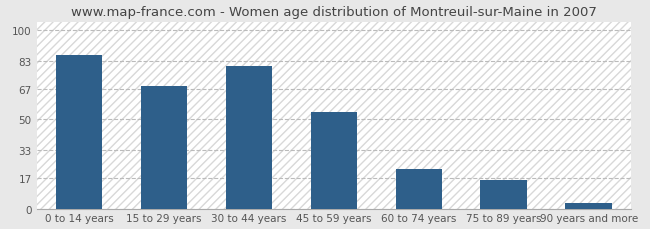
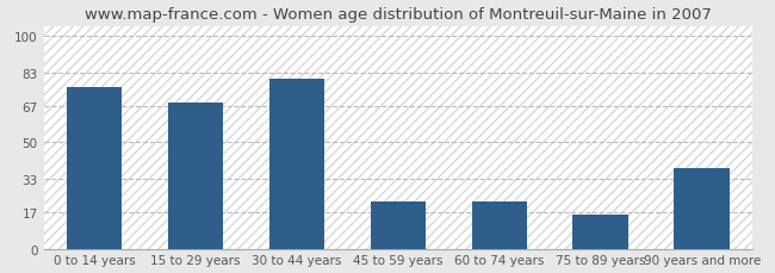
0 to 14 years: 86 -> 76
45 to 59 years: 54 -> 22
90 years and more: 3 -> 38
